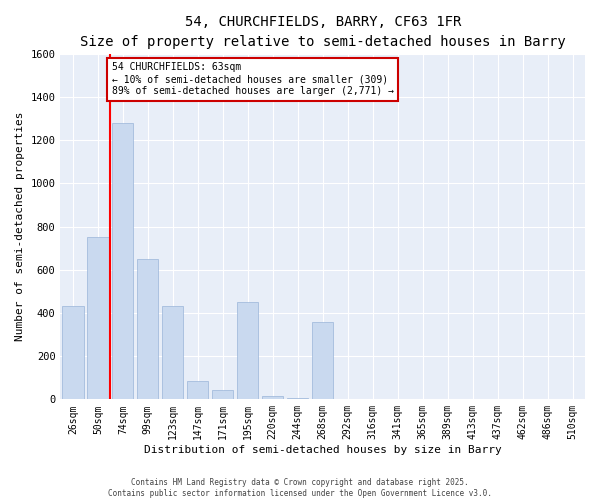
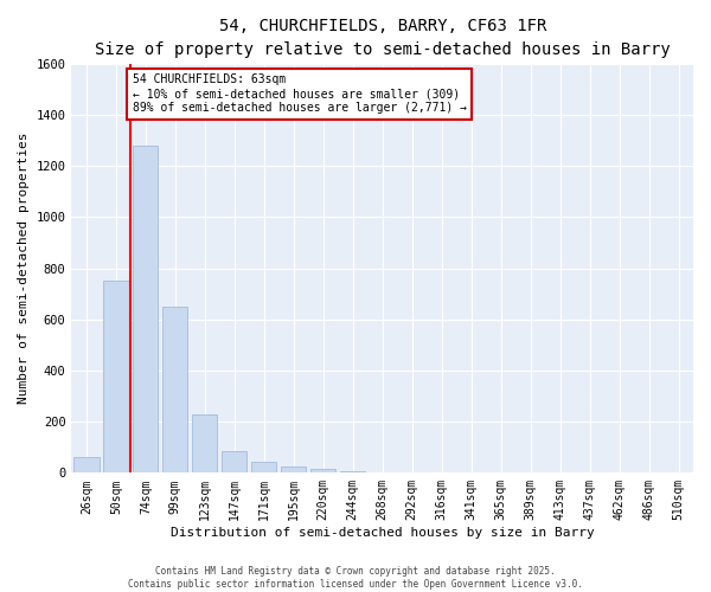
26sqm: 430 -> 60
123sqm: 430 -> 230
195sqm: 450 -> 25
268sqm: 360 -> 3
